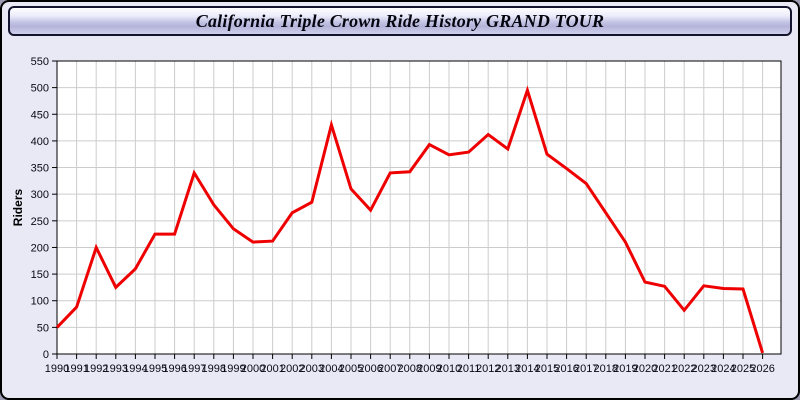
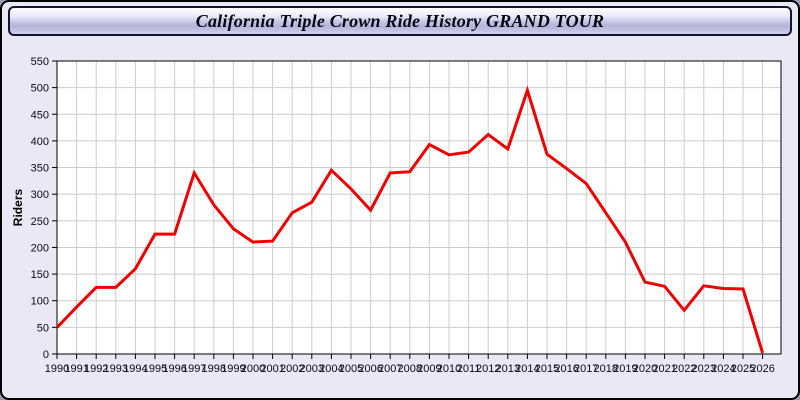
1992: 200 -> 120
2004: 430 -> 340
